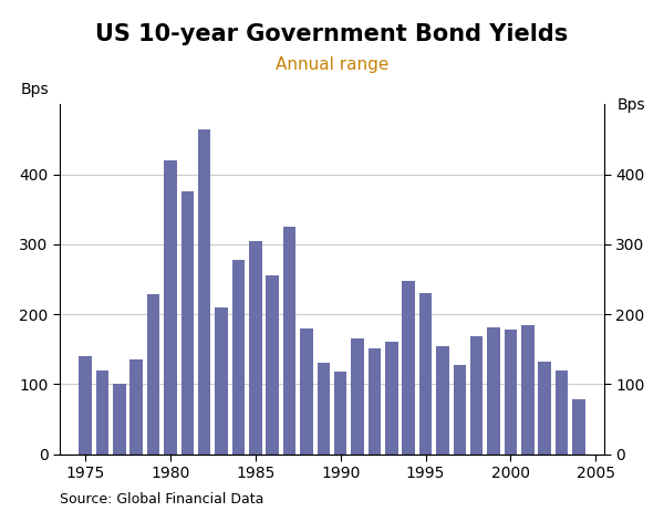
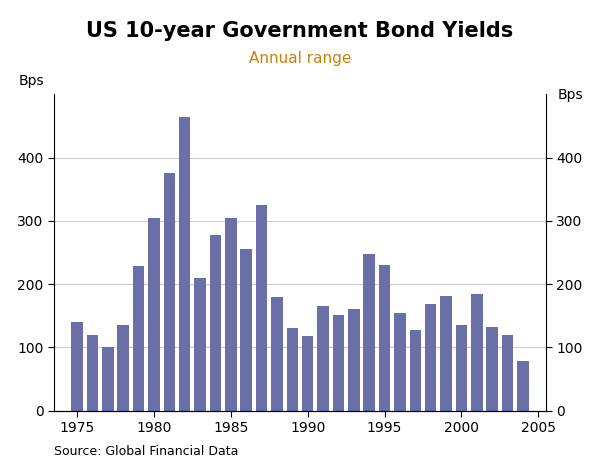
1980: 420 -> 304
2000: 178 -> 136
